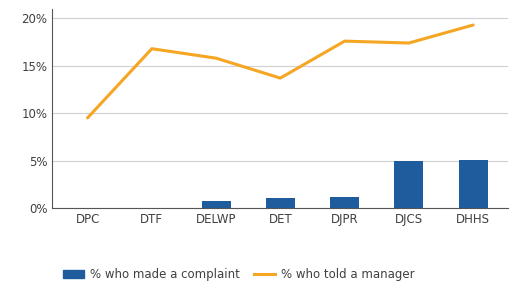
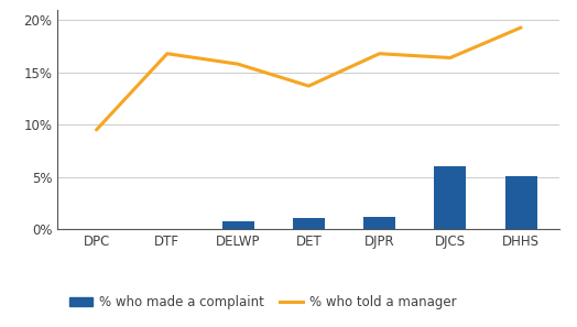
% who told a manager/DJPR: 17.6% -> 16.8%
% who made a complaint/DJCS: 4.9% -> 6.0%
% who told a manager/DJCS: 17.4% -> 16.4%
